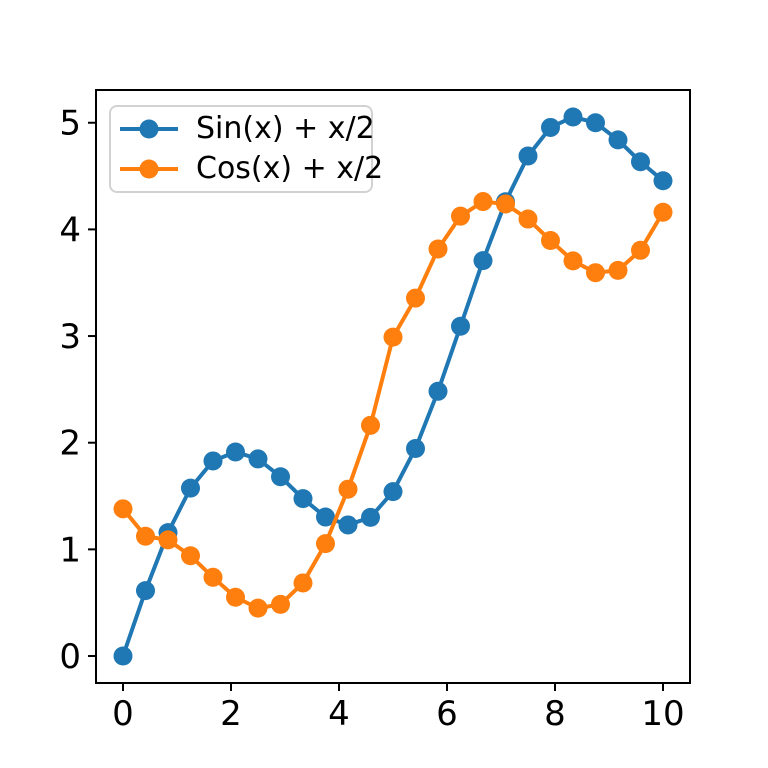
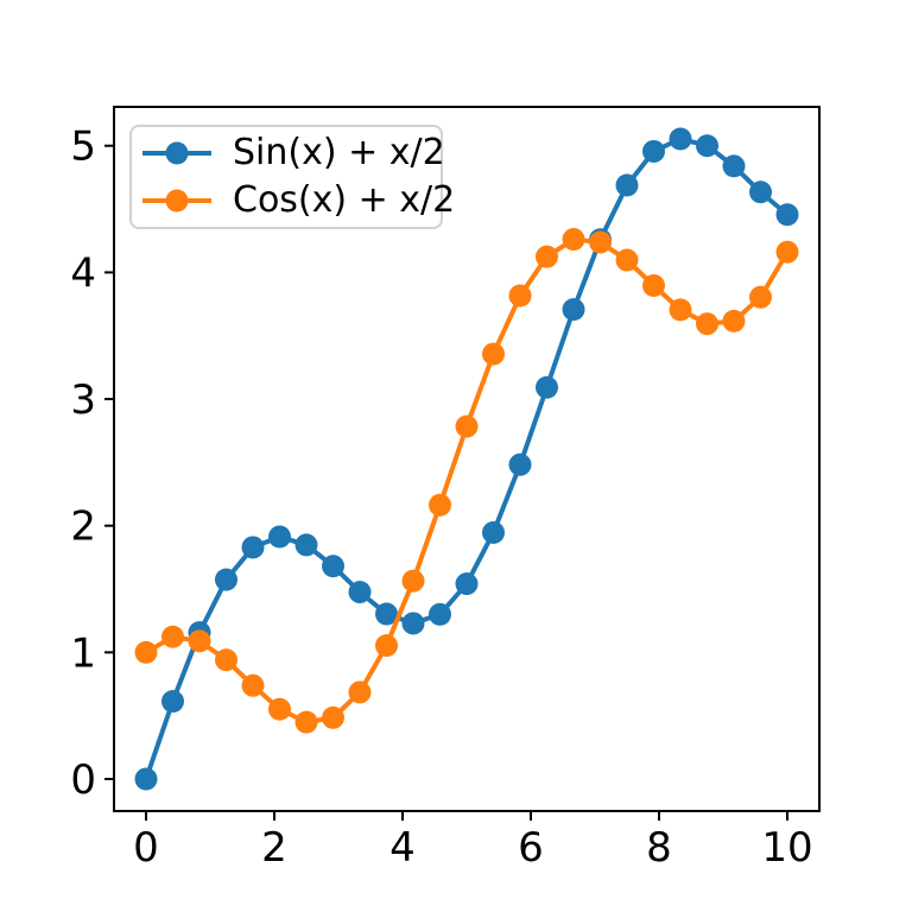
Cos(x) + x/2/0: 1.38 -> 1.00
Cos(x) + x/2/5: 2.99 -> 2.78
